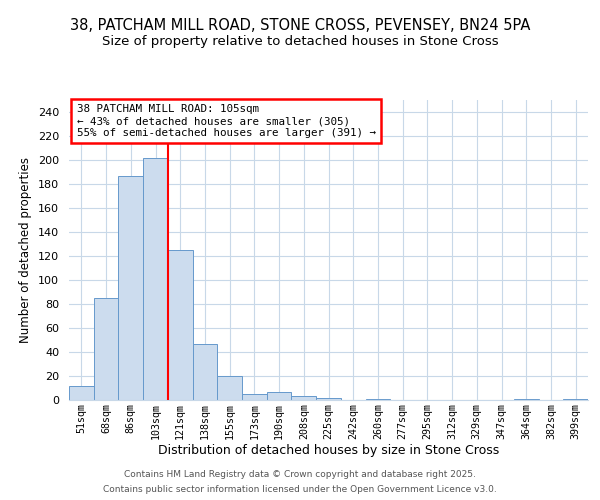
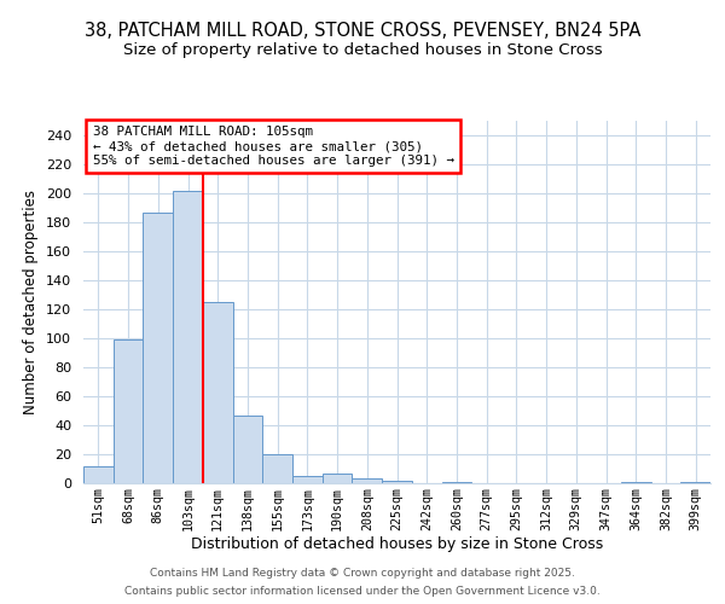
68sqm: 85 -> 99
